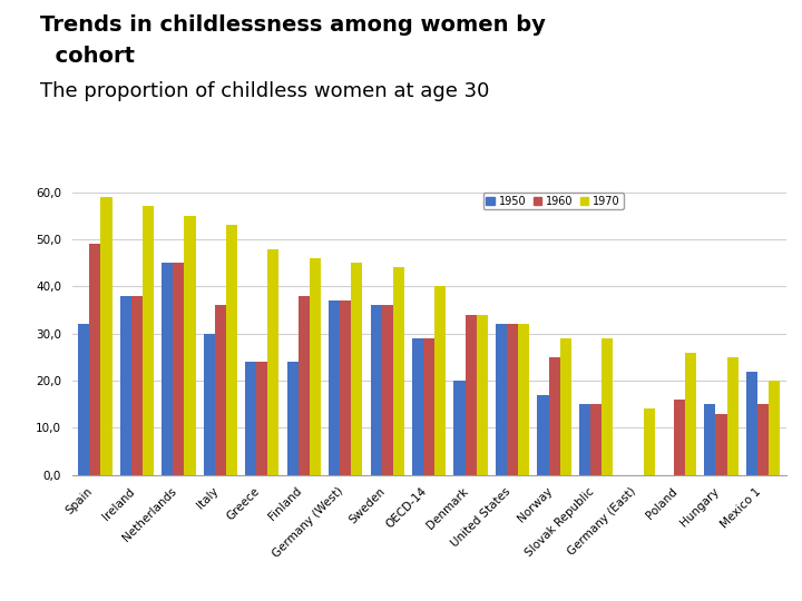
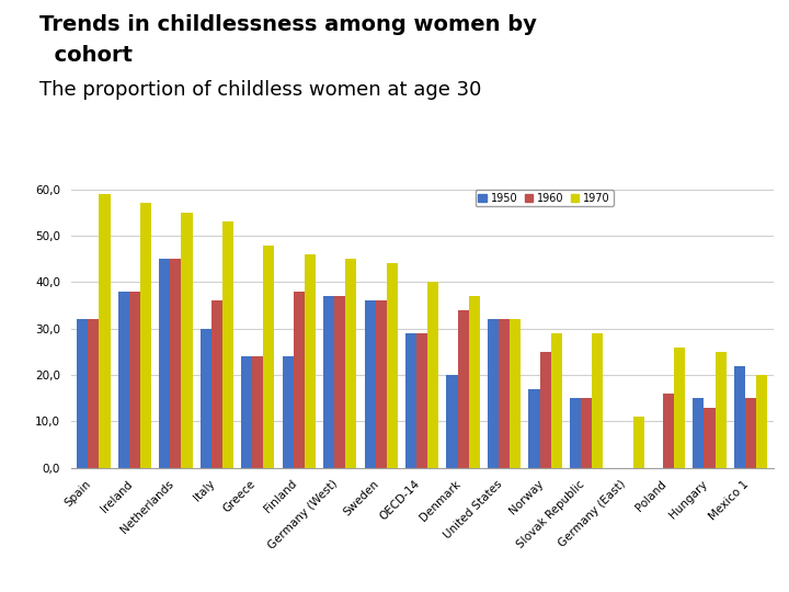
1960/Spain: 49 -> 32
1970/Denmark: 34 -> 37
1970/Germany (East): 14 -> 11
